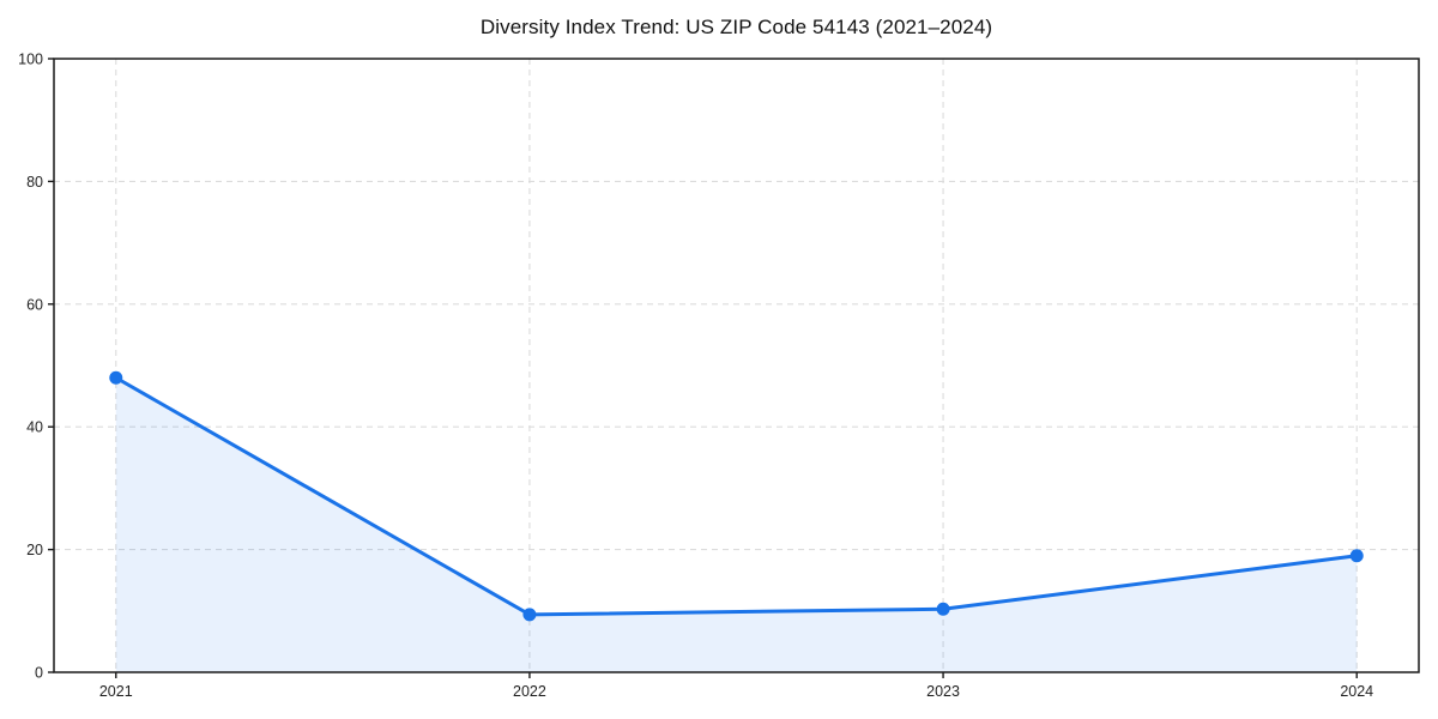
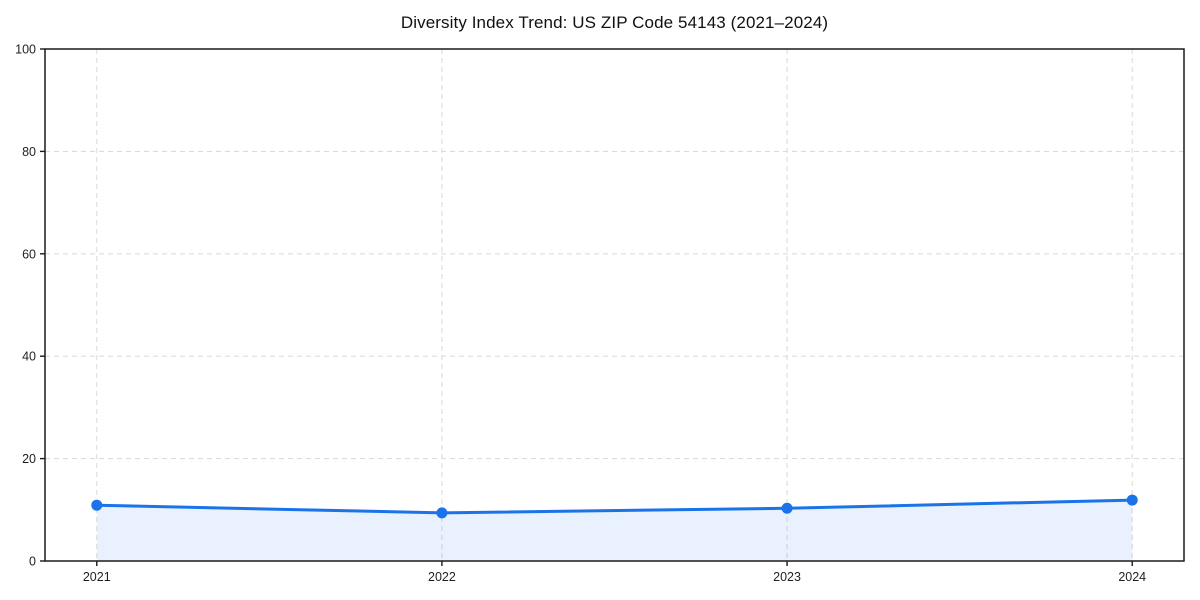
2021: 48 -> 11
2024: 19 -> 12
